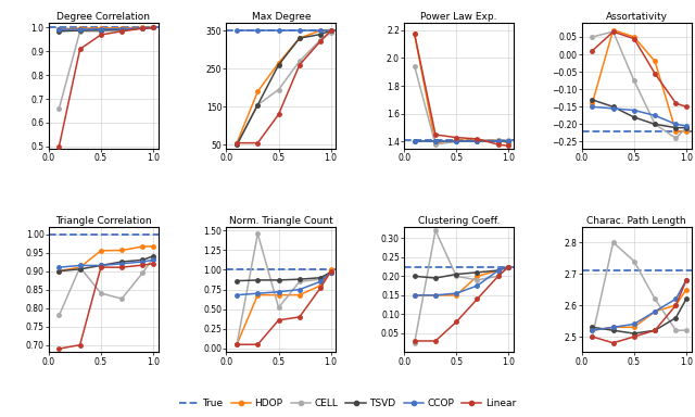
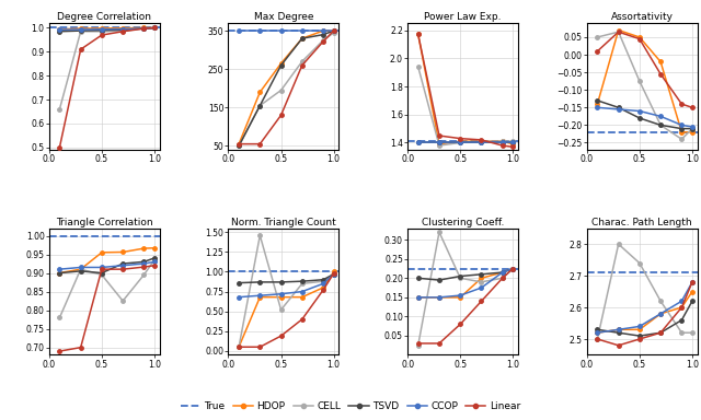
Triangle Correlation/CELL/0.5: 0.840 -> 0.895
Triangle Correlation/TSVD/0.5: 0.915 -> 0.900
Norm. Triangle Count/Linear/0.5: 0.36 -> 0.19
